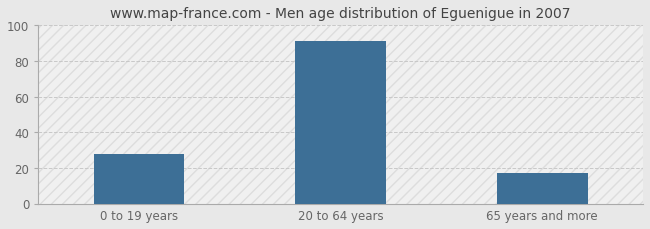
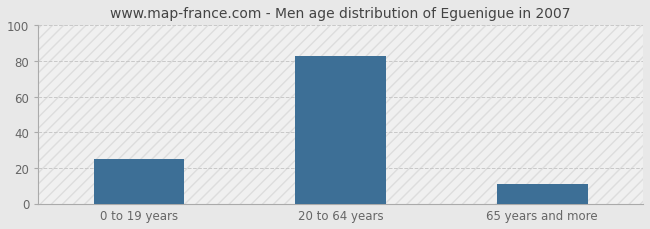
0 to 19 years: 28 -> 25
20 to 64 years: 91 -> 83
65 years and more: 17 -> 11
